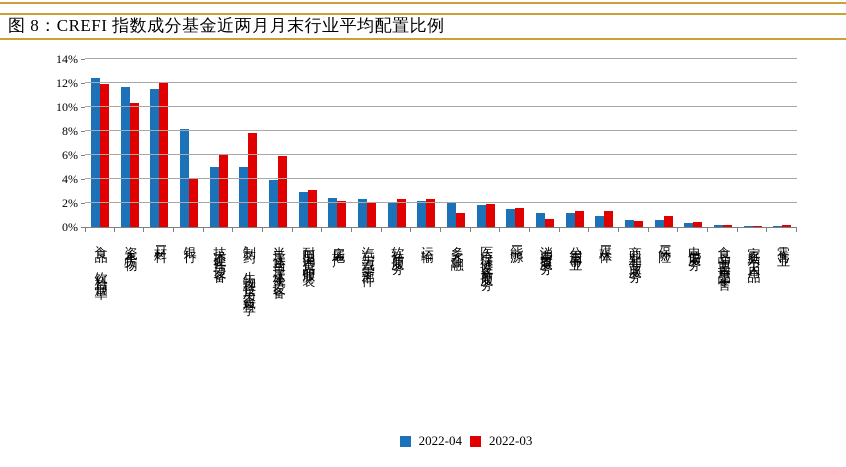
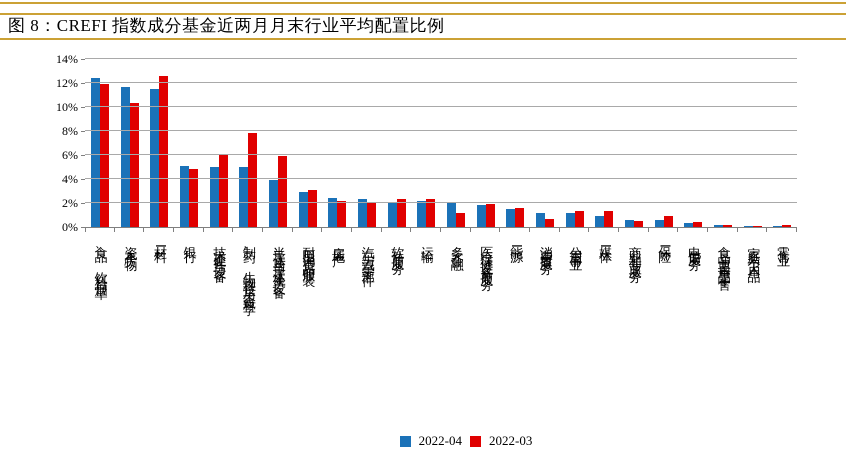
2022-03/材料II: 12.0% -> 12.6%
2022-04/银行: 8.2% -> 5.1%
2022-03/银行: 4.0% -> 4.8%
